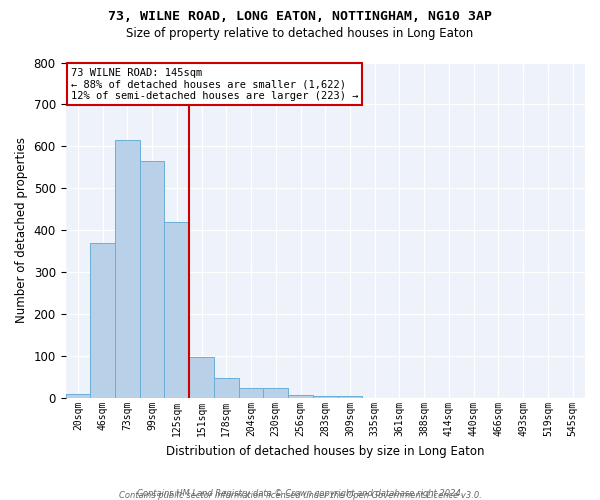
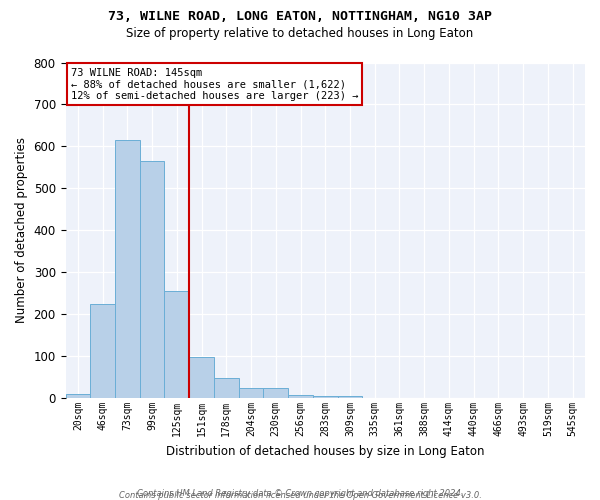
46sqm: 370 -> 225
125sqm: 420 -> 255
